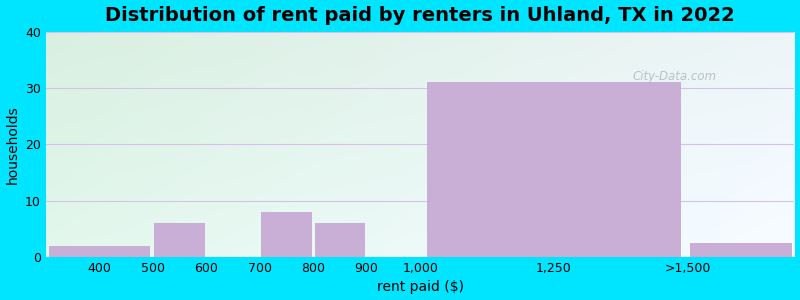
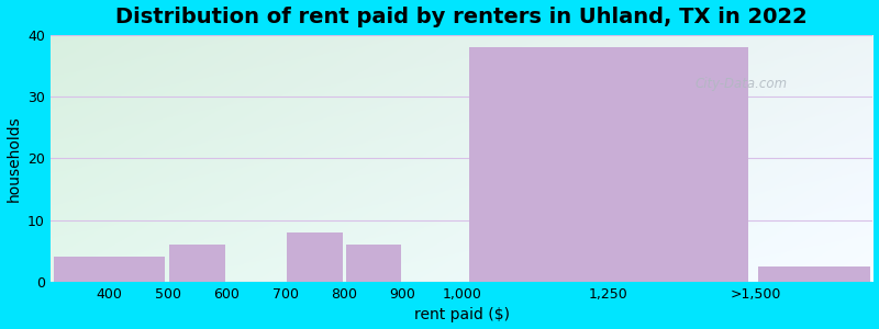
400: 2.0 -> 4.0
1,250: 31.0 -> 38.0
